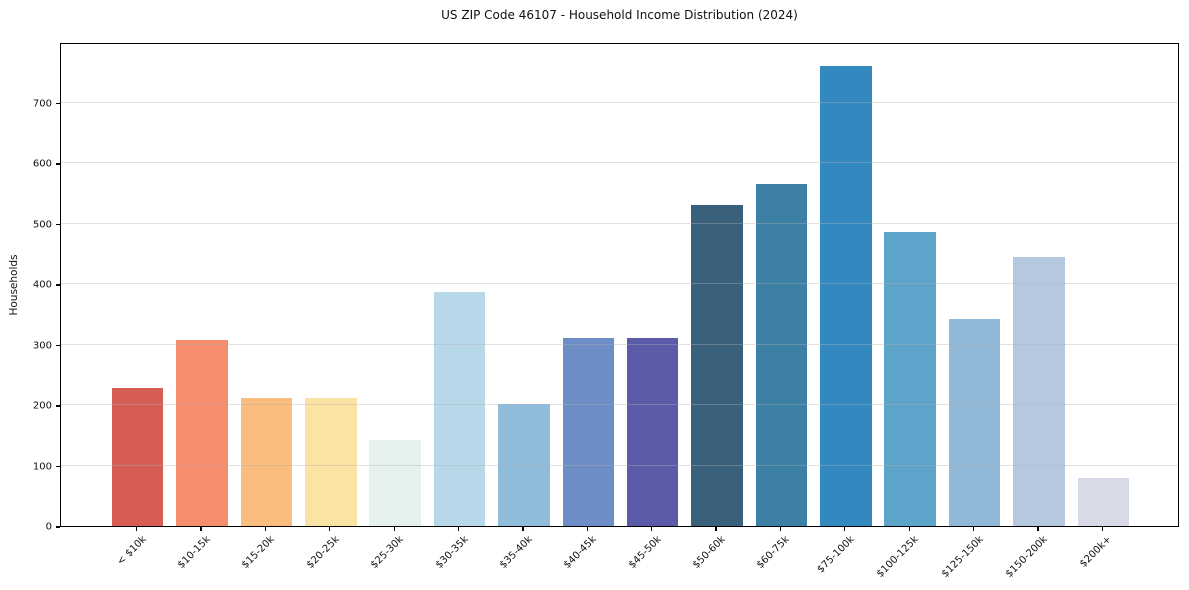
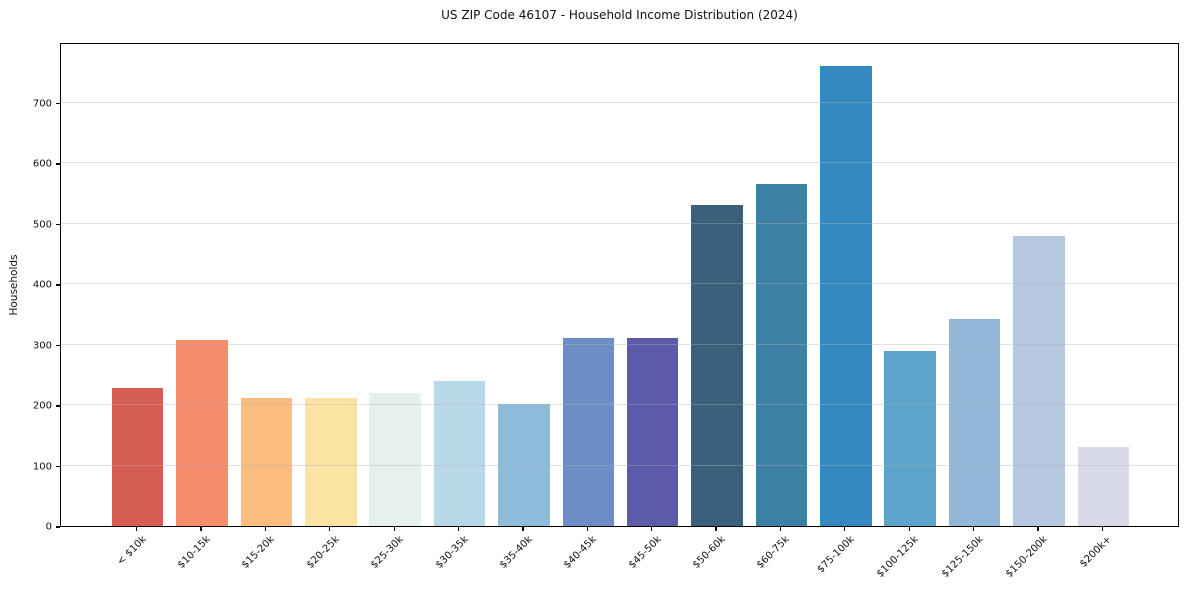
$25-30k: 140 -> 220
$30-35k: 390 -> 240
$100-125k: 490 -> 290
$150-200k: 440 -> 480
$200k+: 80 -> 130
